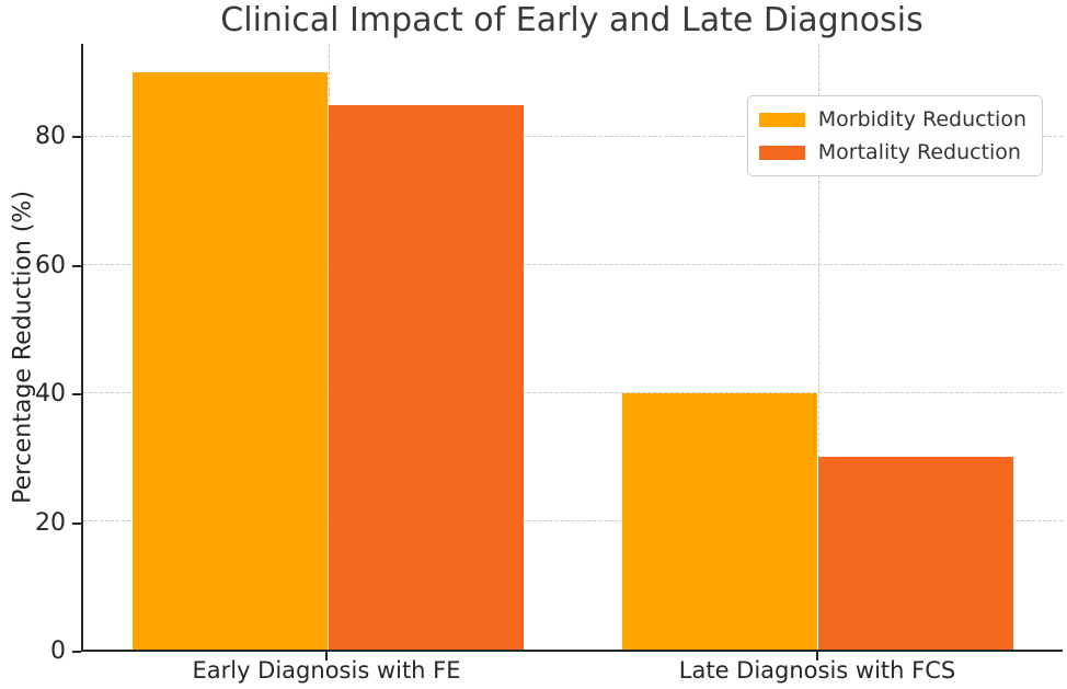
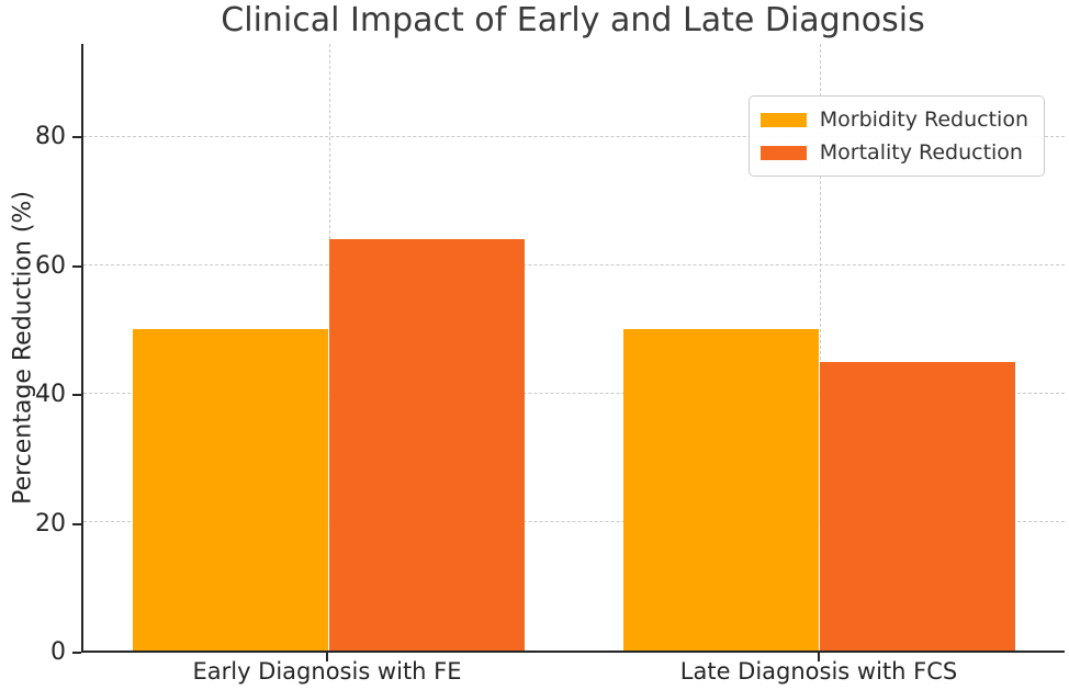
Morbidity Reduction/Early Diagnosis with FE: 90 -> 50
Mortality Reduction/Early Diagnosis with FE: 85 -> 64
Morbidity Reduction/Late Diagnosis with FCS: 40 -> 50
Mortality Reduction/Late Diagnosis with FCS: 30 -> 45
